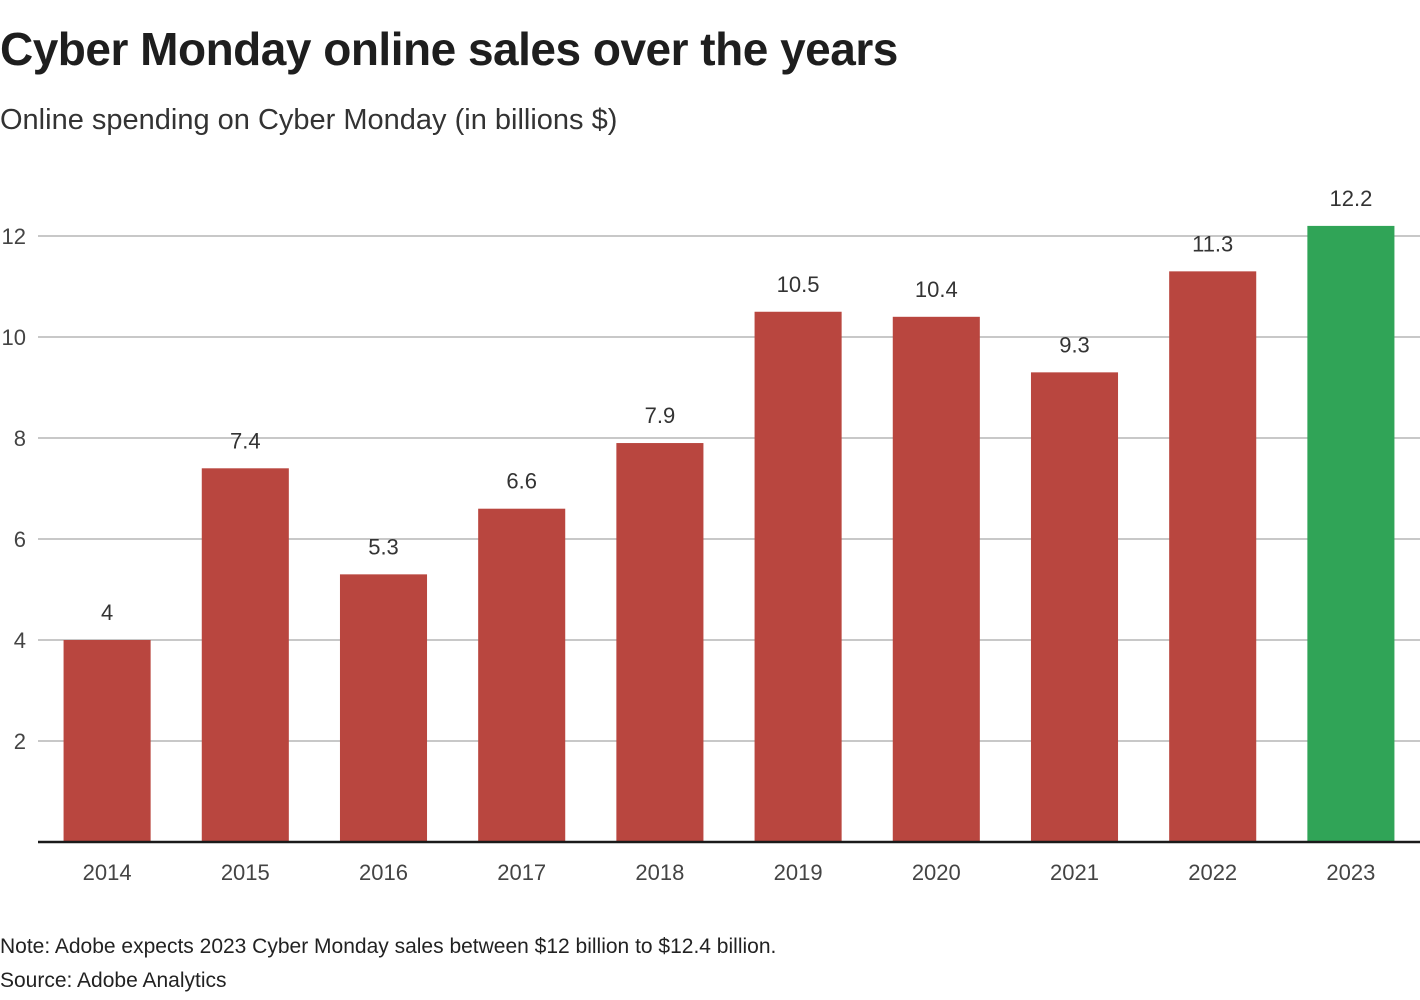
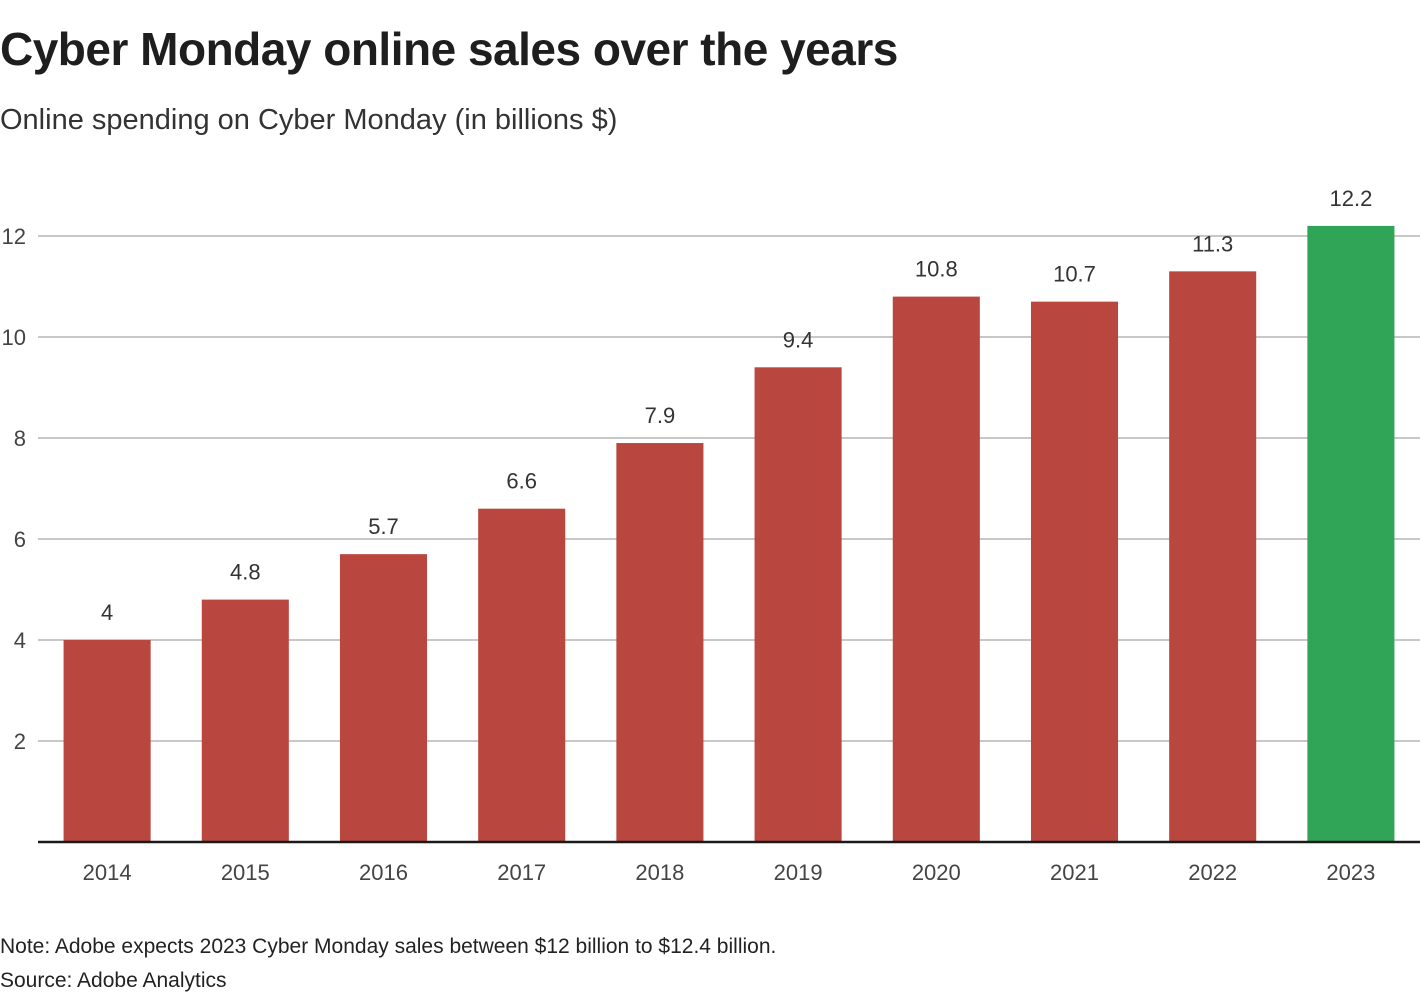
2015: 7.4 -> 4.8
2016: 5.3 -> 5.7
2019: 10.5 -> 9.4
2020: 10.4 -> 10.8
2021: 9.3 -> 10.7
